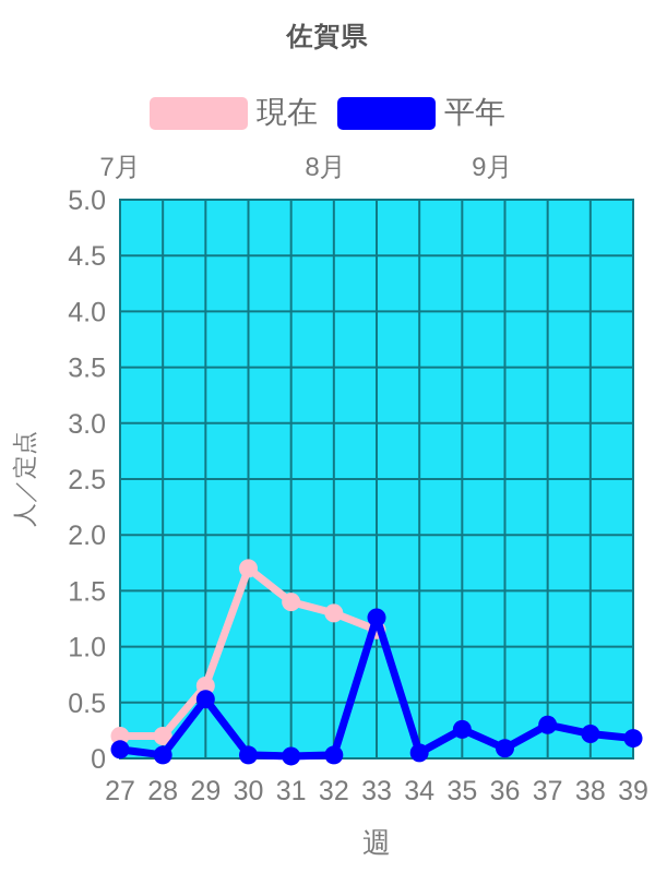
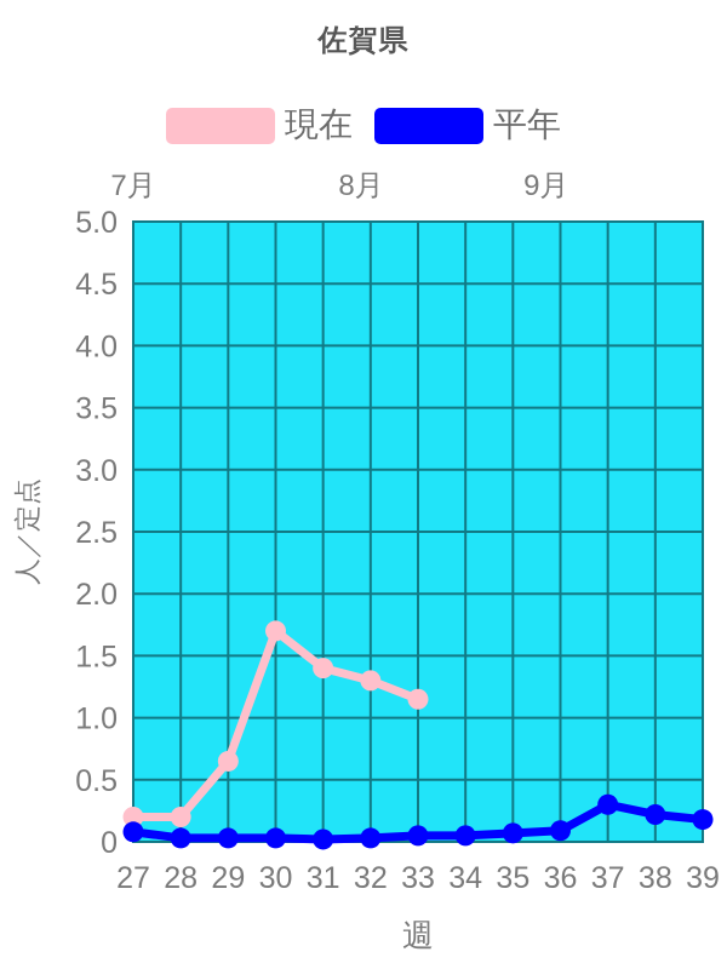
平年/29: 0.53 -> 0.03
平年/33: 1.26 -> 0.05
平年/35: 0.26 -> 0.07
